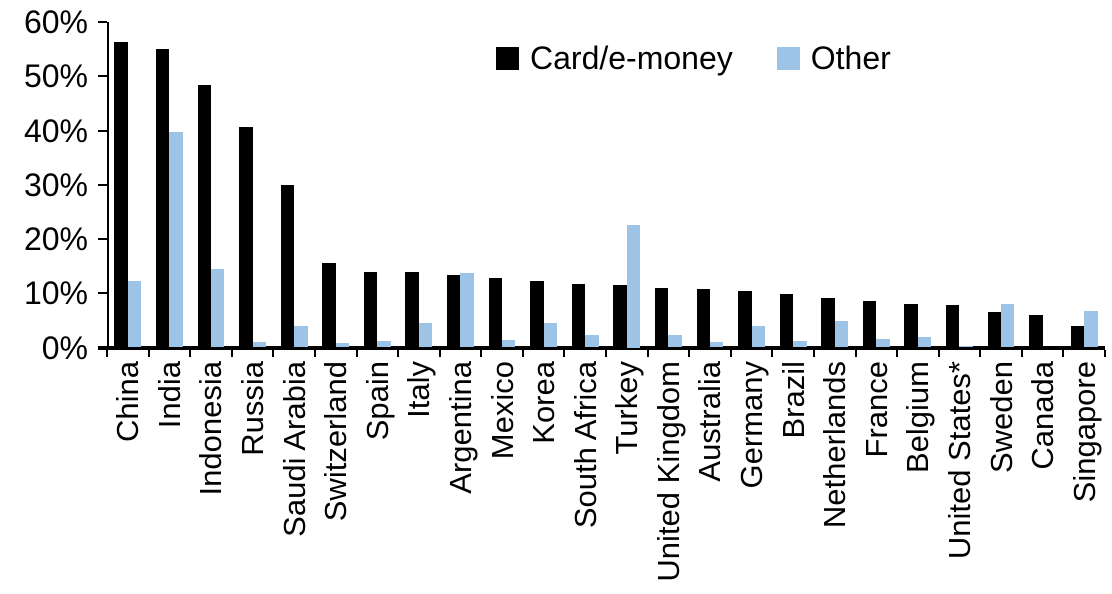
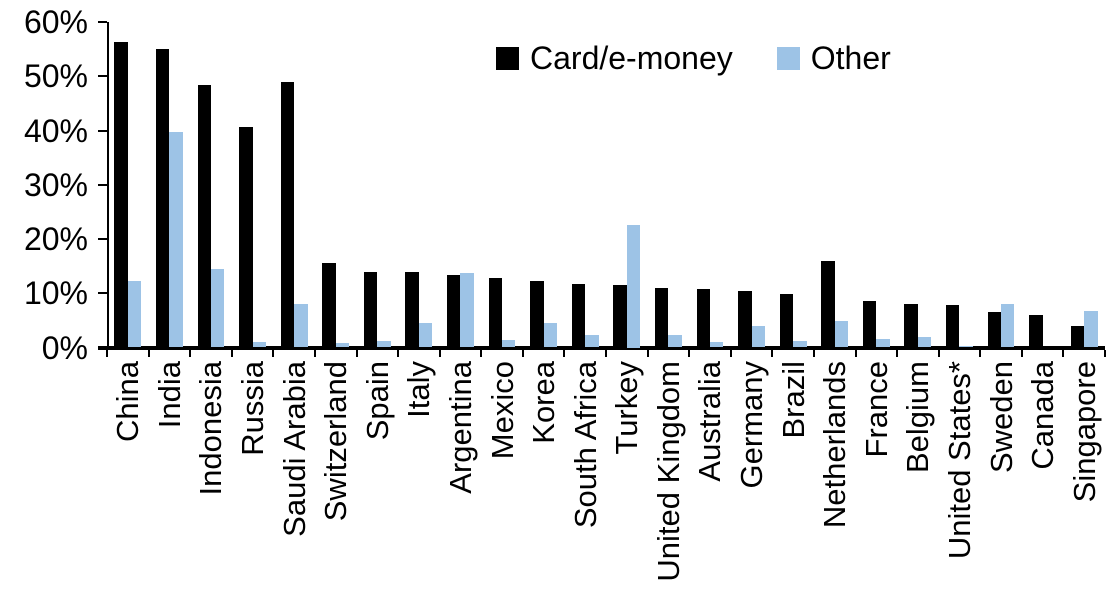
Card/e-money/Saudi Arabia: 30% -> 49%
Other/Saudi Arabia: 4% -> 8%
Card/e-money/Netherlands: 9% -> 16%
